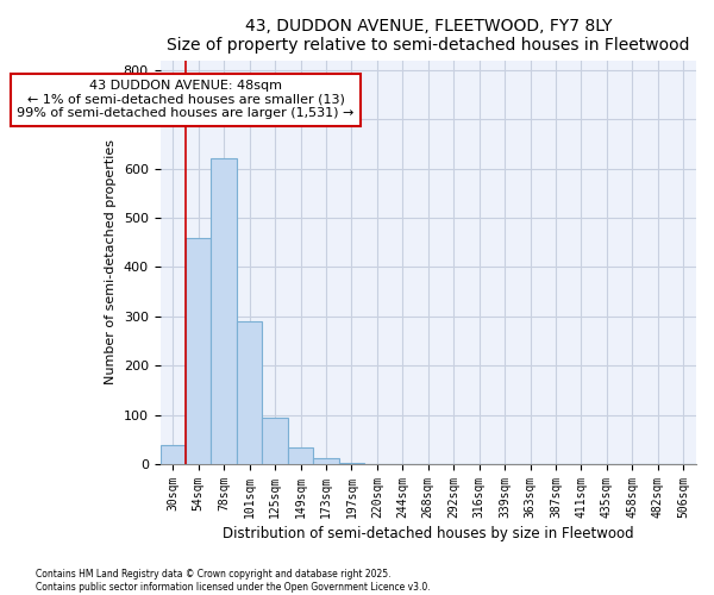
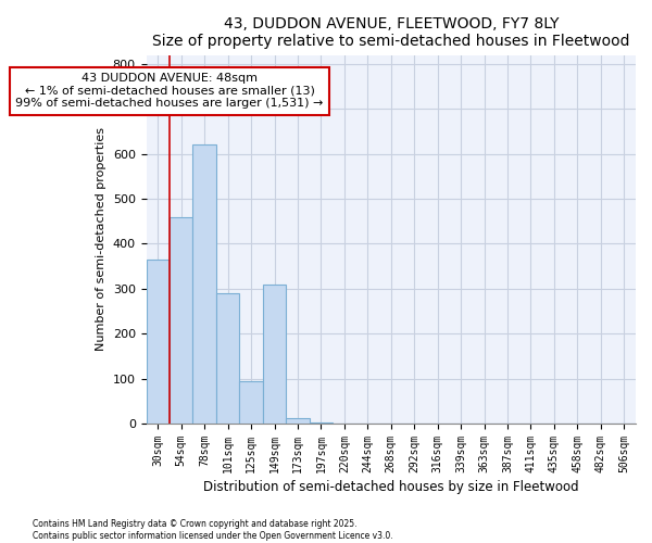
30sqm: 40 -> 365
149sqm: 35 -> 310
